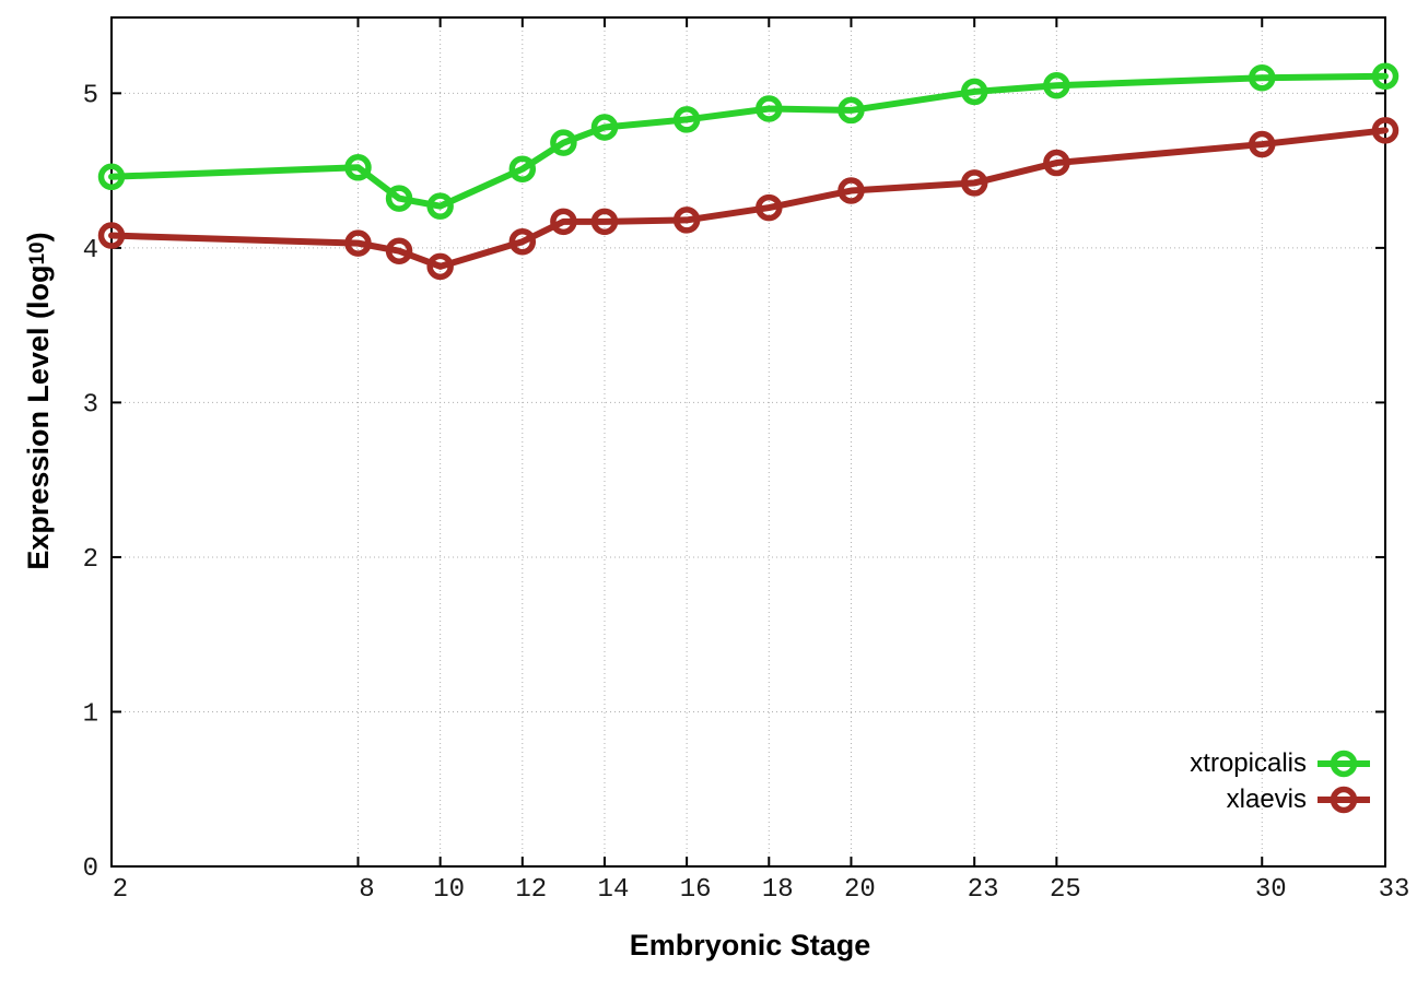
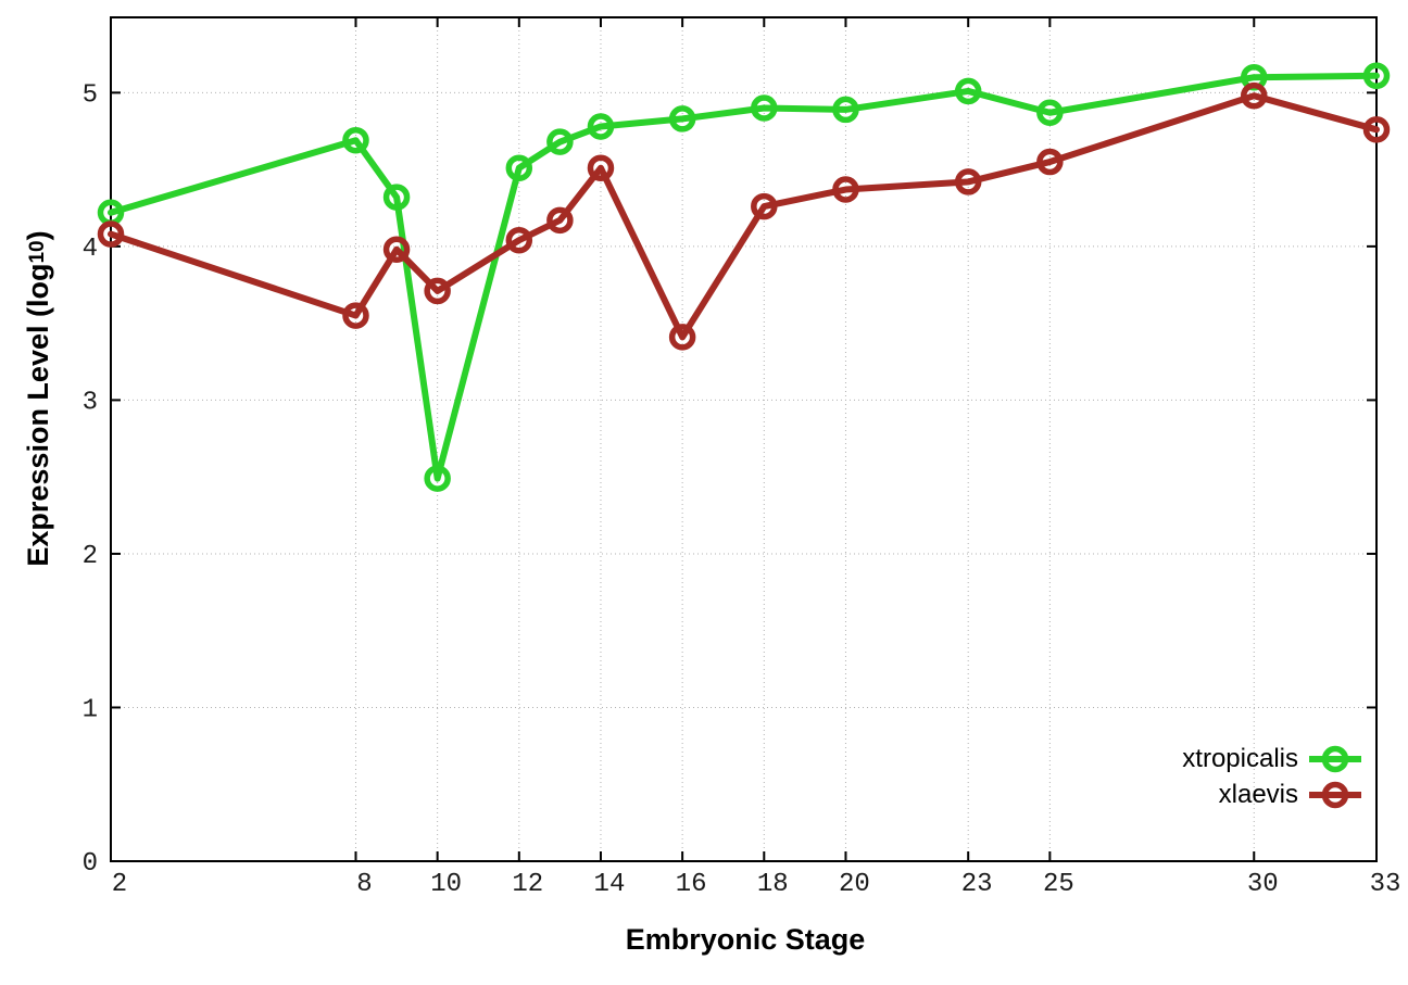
xtropicalis/2: 4.46 -> 4.22
xtropicalis/8: 4.52 -> 4.69
xlaevis/8: 4.03 -> 3.55
xtropicalis/10: 4.27 -> 2.49
xlaevis/10: 3.88 -> 3.71
xlaevis/14: 4.17 -> 4.51
xlaevis/16: 4.18 -> 3.41
xtropicalis/25: 5.05 -> 4.87
xlaevis/30: 4.67 -> 4.98
